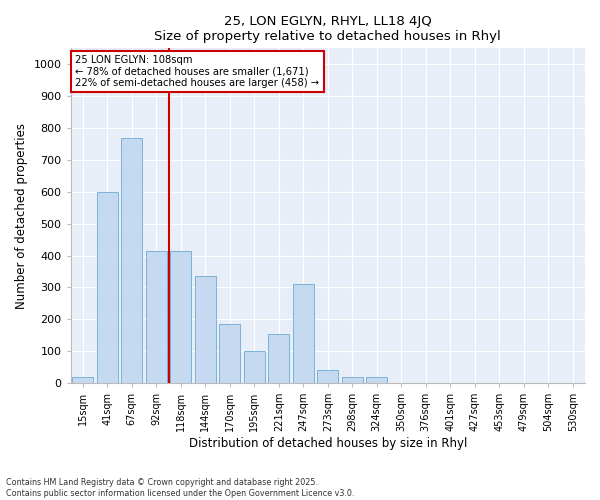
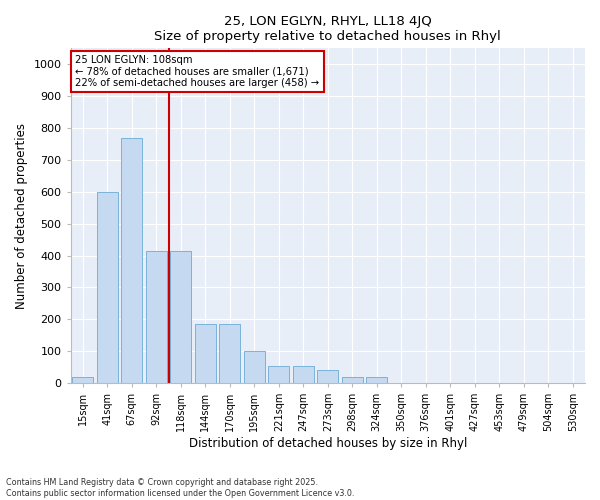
144sqm: 335 -> 185
221sqm: 155 -> 55
247sqm: 310 -> 55
